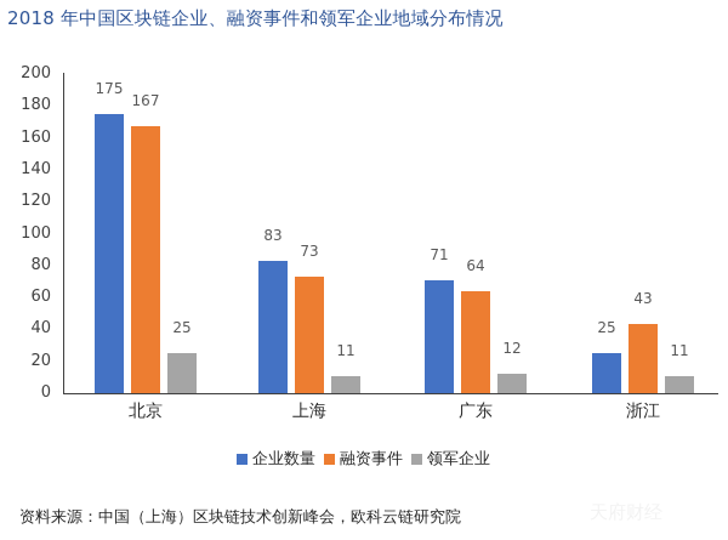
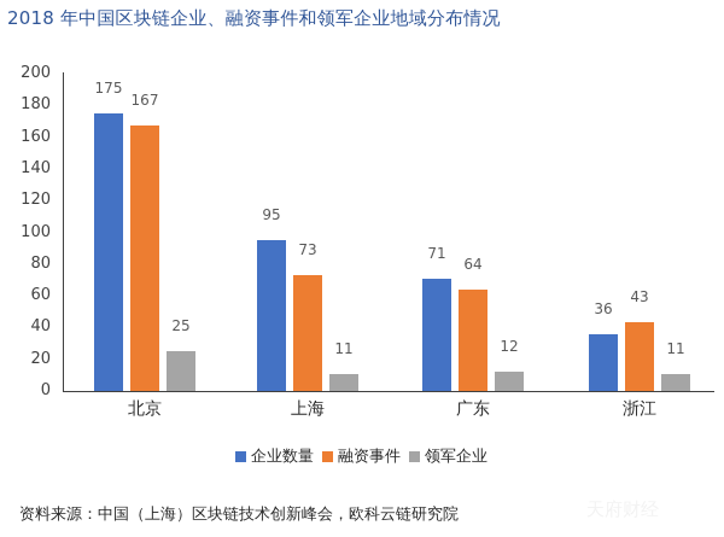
企业数量/上海: 83 -> 95
企业数量/浙江: 25 -> 36
